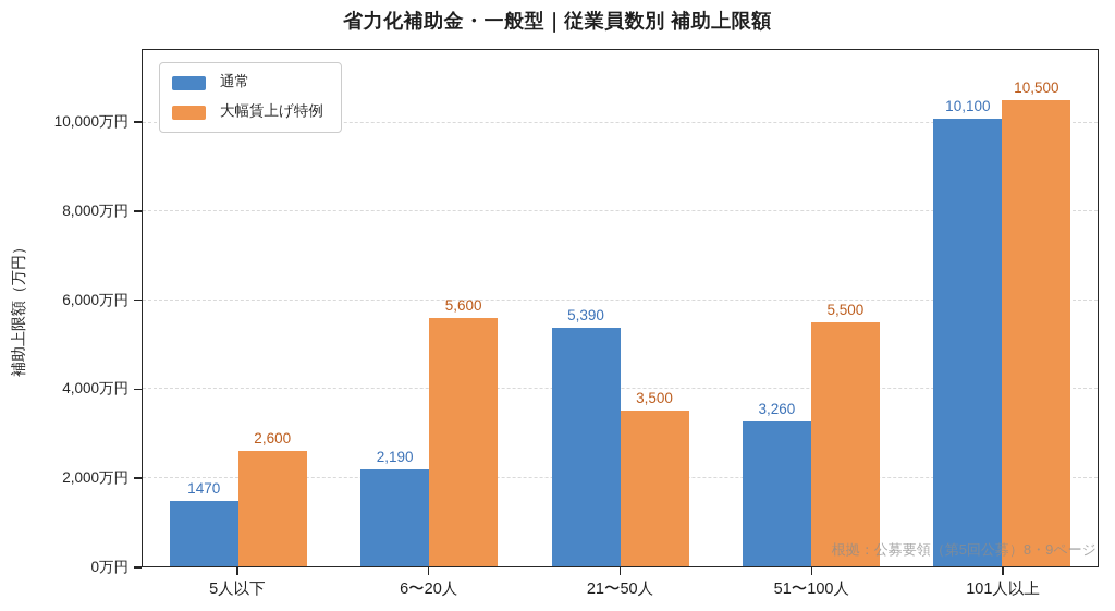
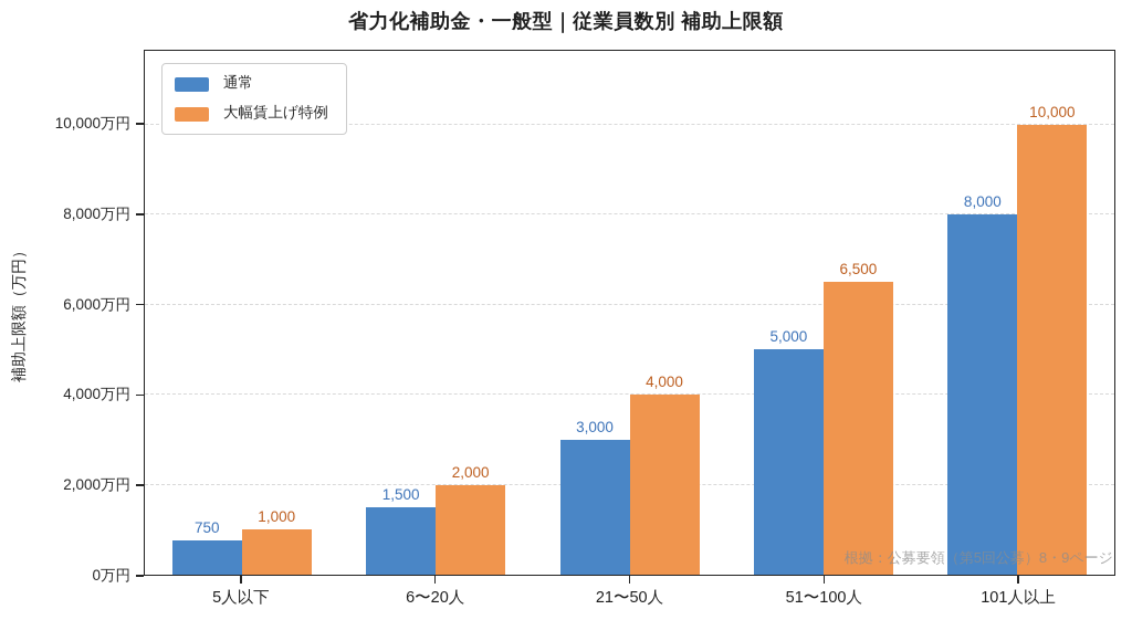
通常/5人以下: 1470 -> 750
大幅賃上げ特例/5人以下: 2,600 -> 1,000
通常/6〜20人: 2,190 -> 1,500
大幅賃上げ特例/6〜20人: 5,600 -> 2,000
通常/21〜50人: 5,390 -> 3,000
大幅賃上げ特例/21〜50人: 3,500 -> 4,000
通常/51〜100人: 3,260 -> 5,000
大幅賃上げ特例/51〜100人: 5,500 -> 6,500
通常/101人以上: 10,100 -> 8,000
大幅賃上げ特例/101人以上: 10,500 -> 10,000
